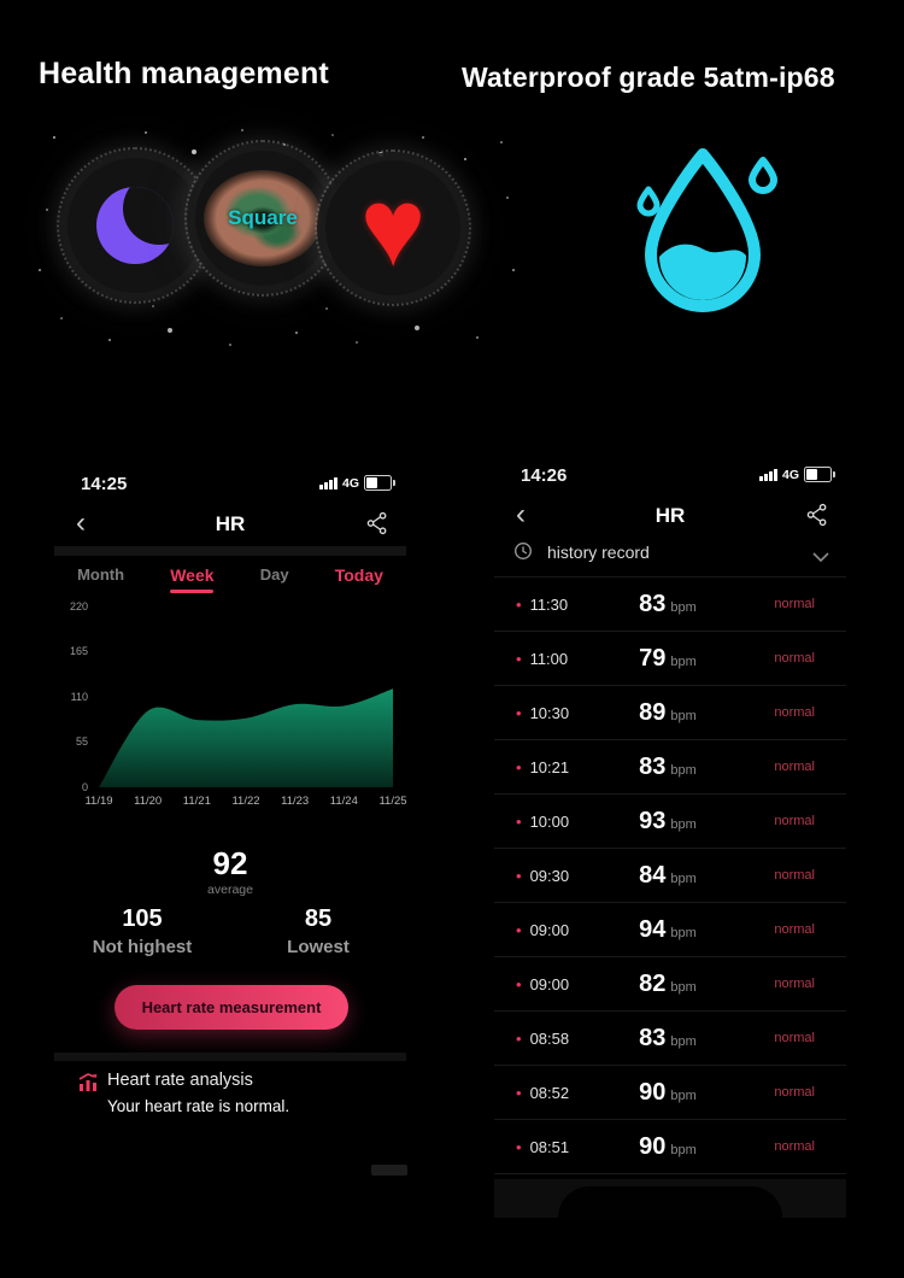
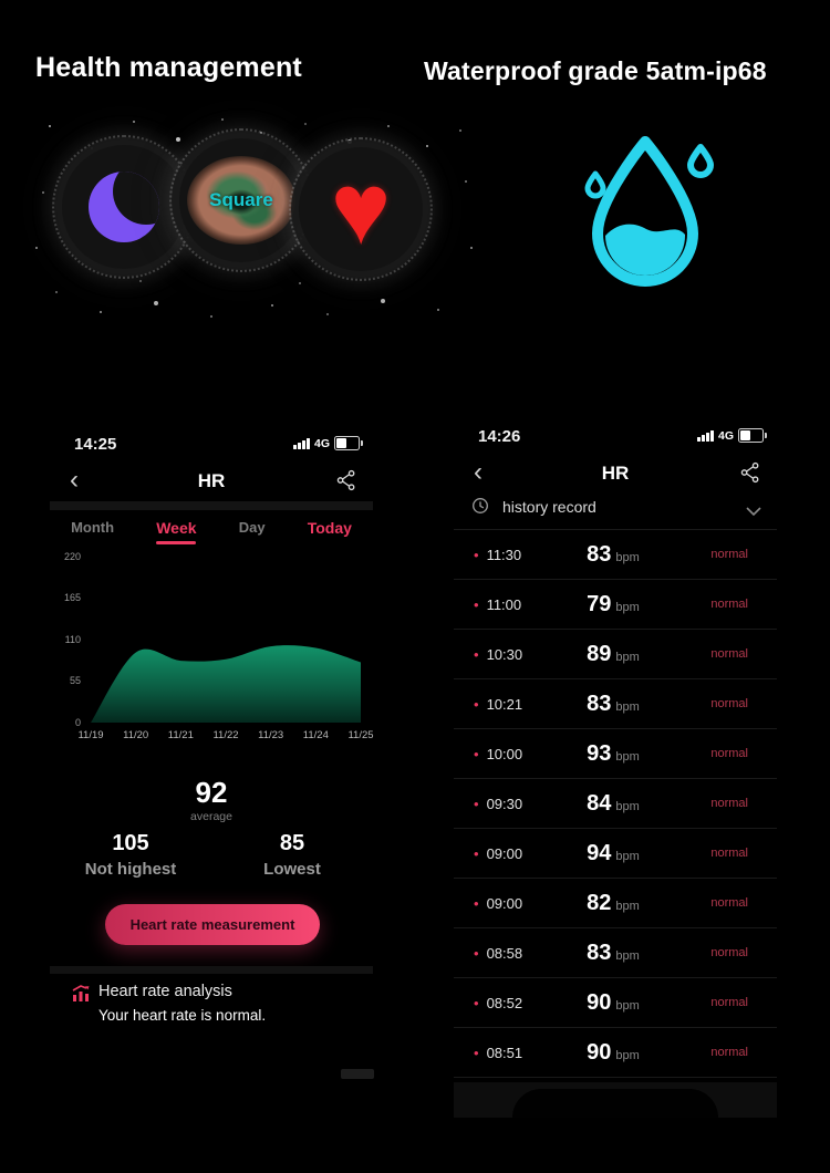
11/25: 120 -> 80
